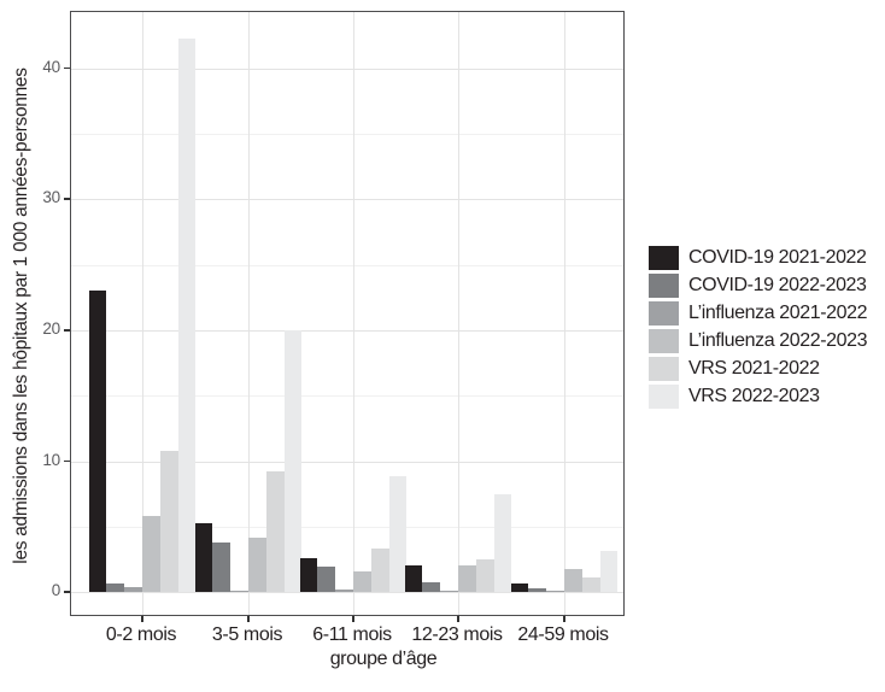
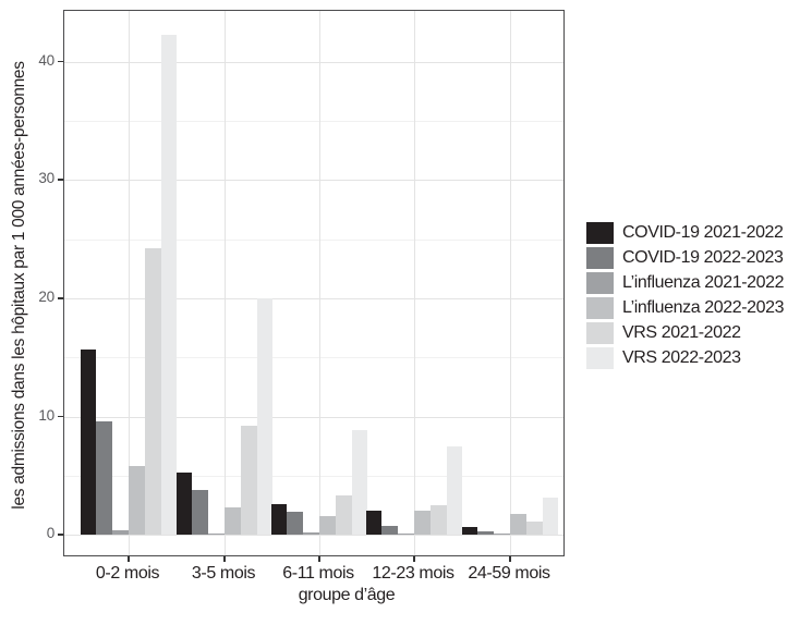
COVID-19 2021-2022/0-2 mois: 23.0 -> 15.7
COVID-19 2022-2023/0-2 mois: 0.7 -> 9.6
VRS 2021-2022/0-2 mois: 10.8 -> 24.2
L’influenza 2022-2023/3-5 mois: 4.2 -> 2.3
